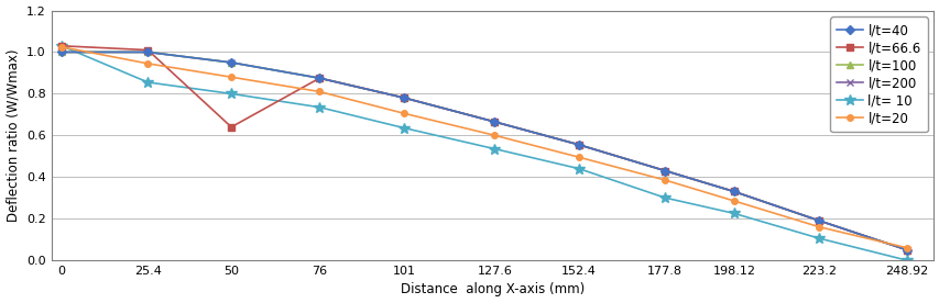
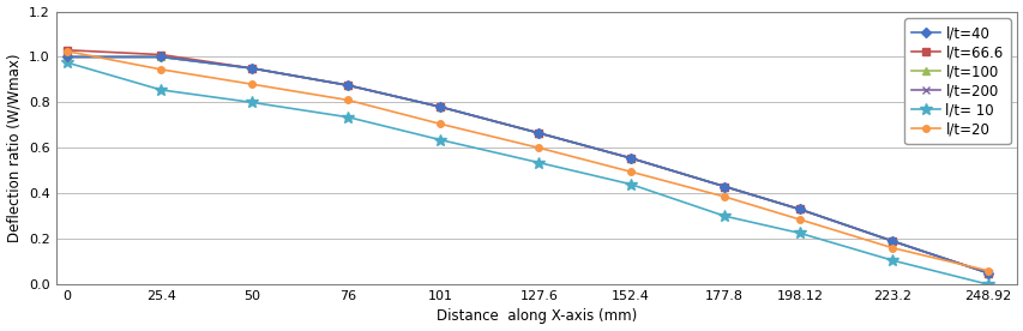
l/t= 10/0: 1.03 -> 0.97
l/t=66.6/50: 0.64 -> 0.95
